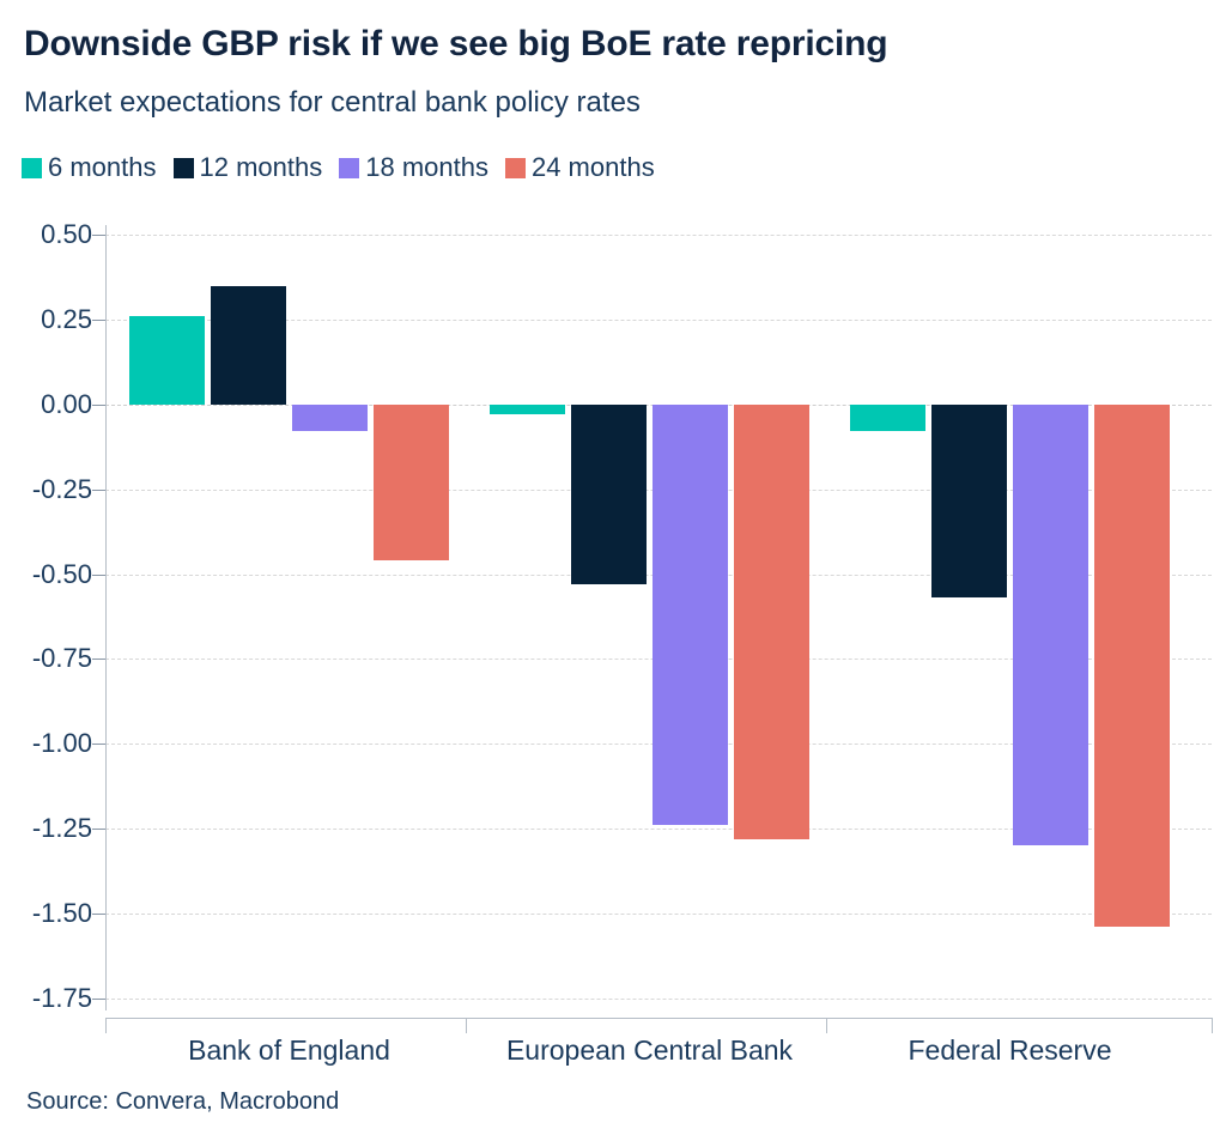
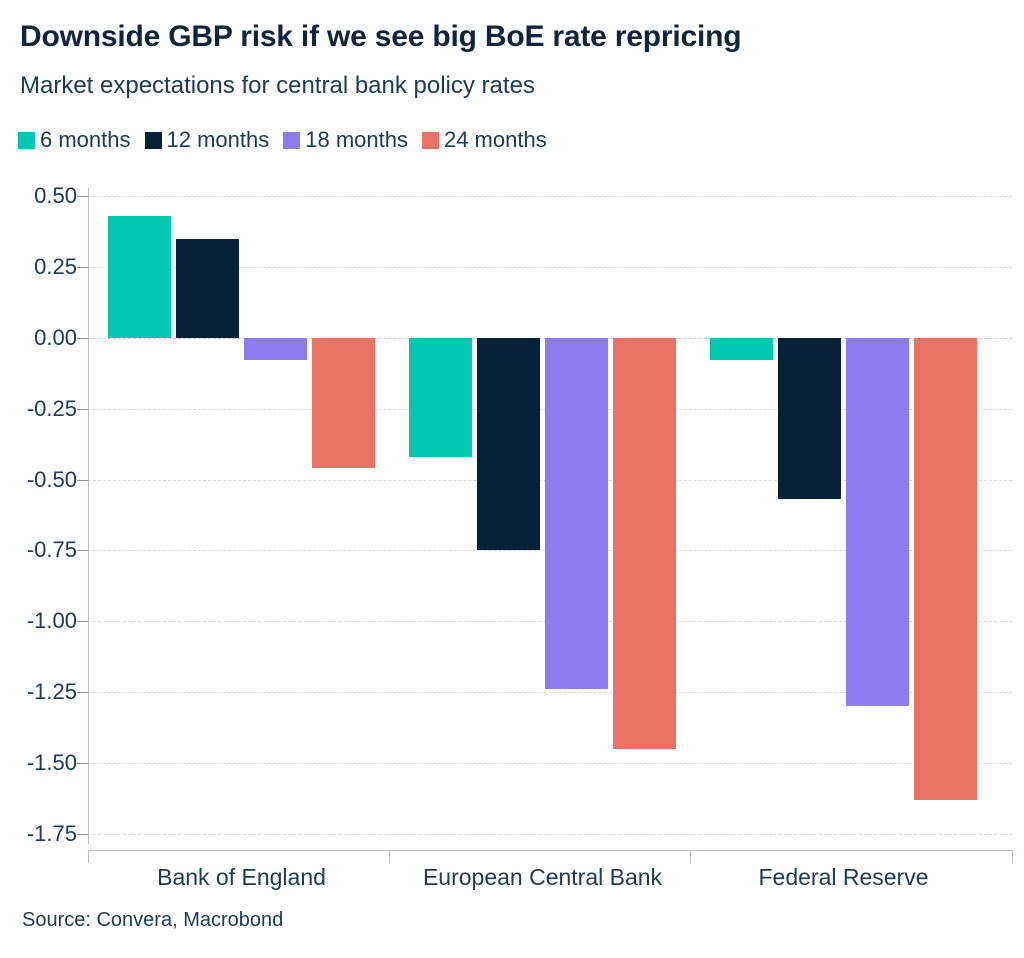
6 months/Bank of England: 0.26 -> 0.43
6 months/European Central Bank: -0.03 -> -0.42
12 months/European Central Bank: -0.53 -> -0.75
24 months/European Central Bank: -1.28 -> -1.45
24 months/Federal Reserve: -1.54 -> -1.63
